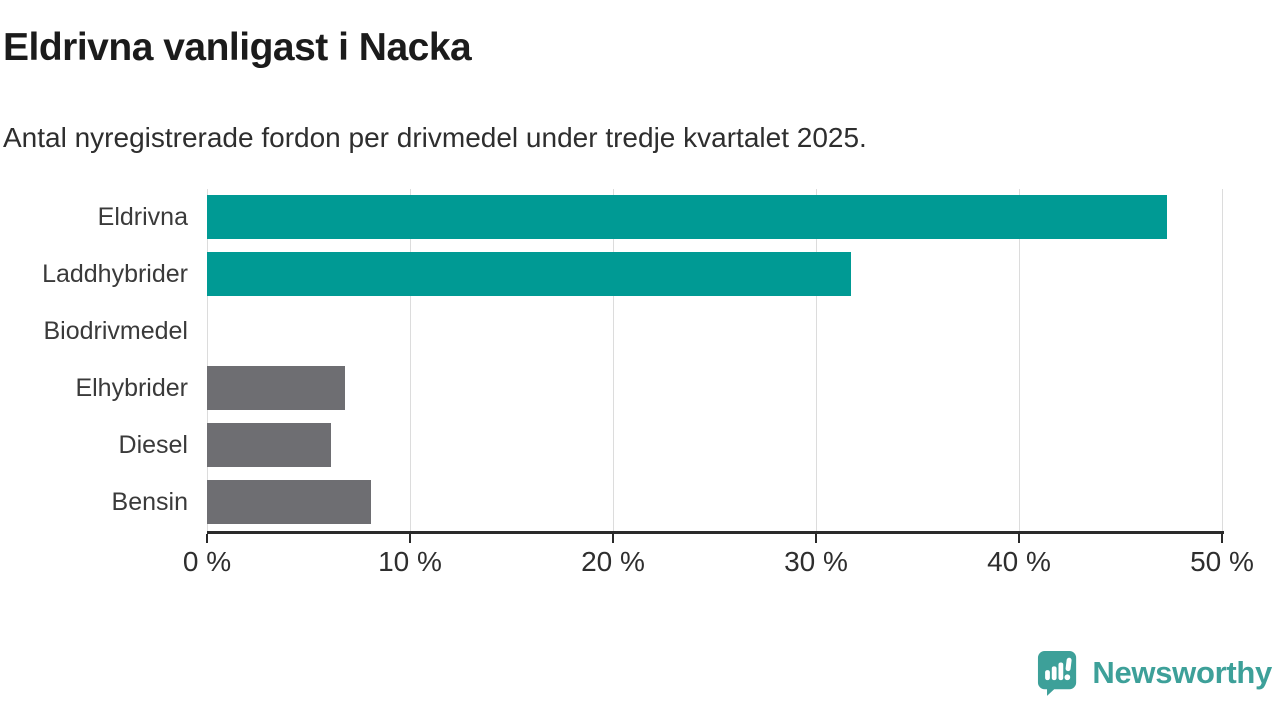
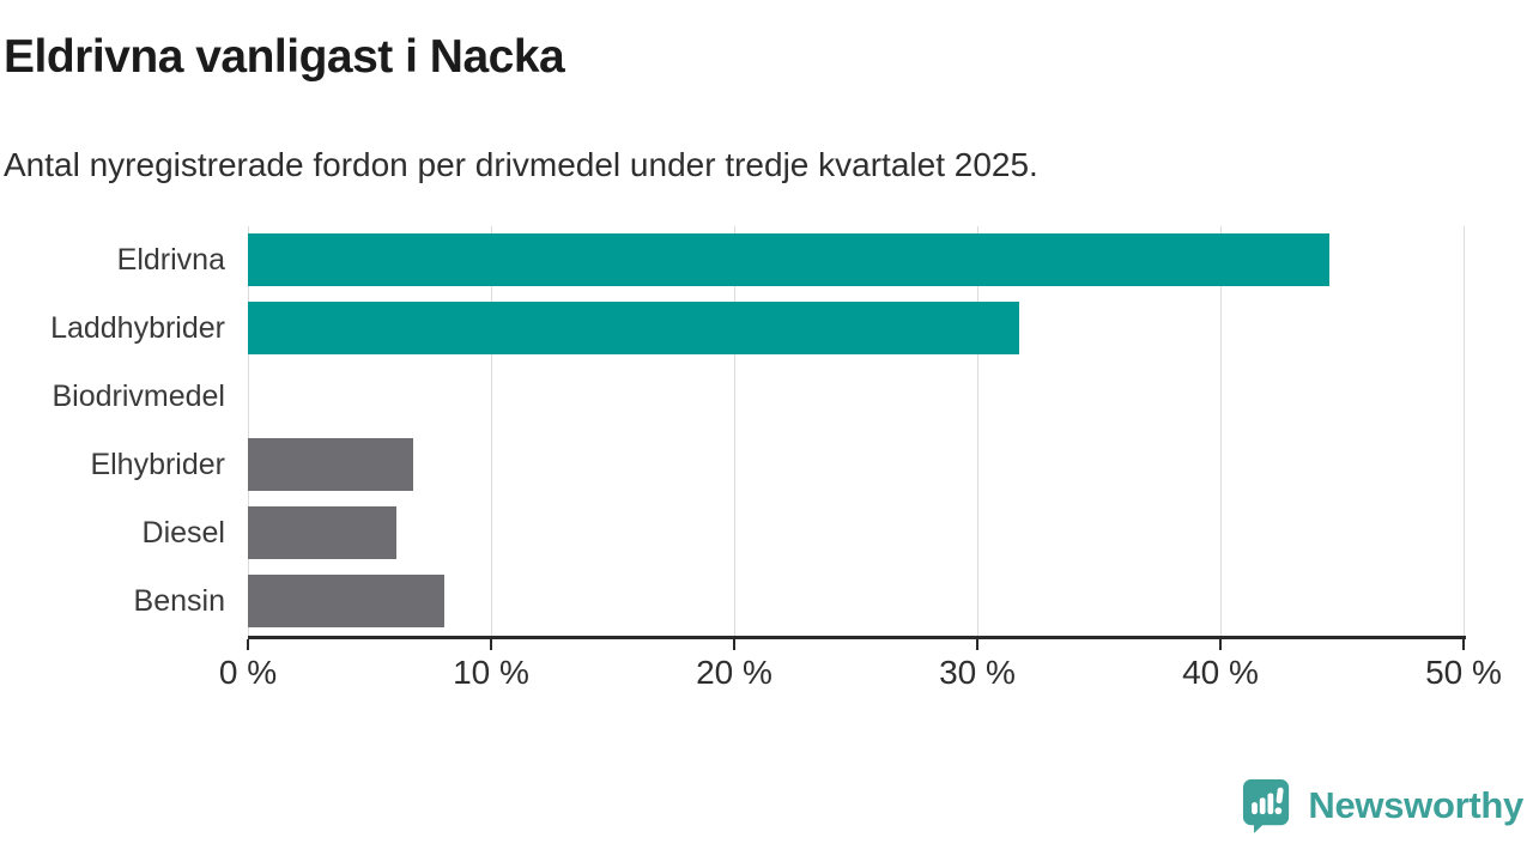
Eldrivna: 47.3% -> 44.5%
